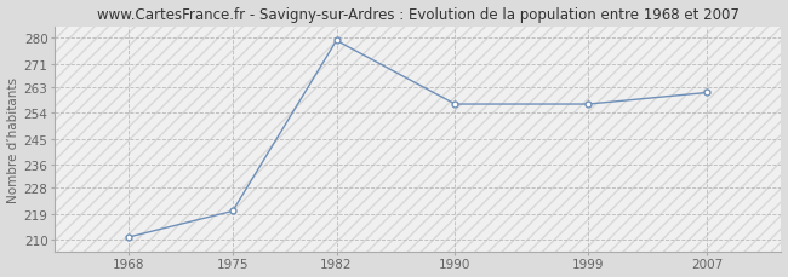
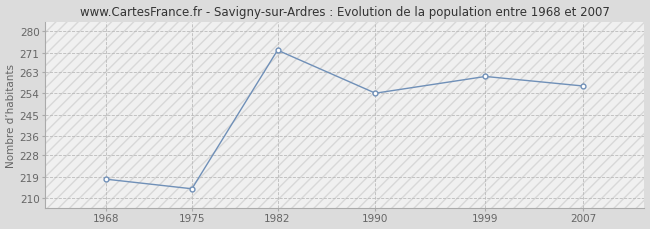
1968: 211 -> 218
1975: 220 -> 214
1982: 279 -> 272
1990: 257 -> 254
1999: 257 -> 261
2007: 261 -> 257
